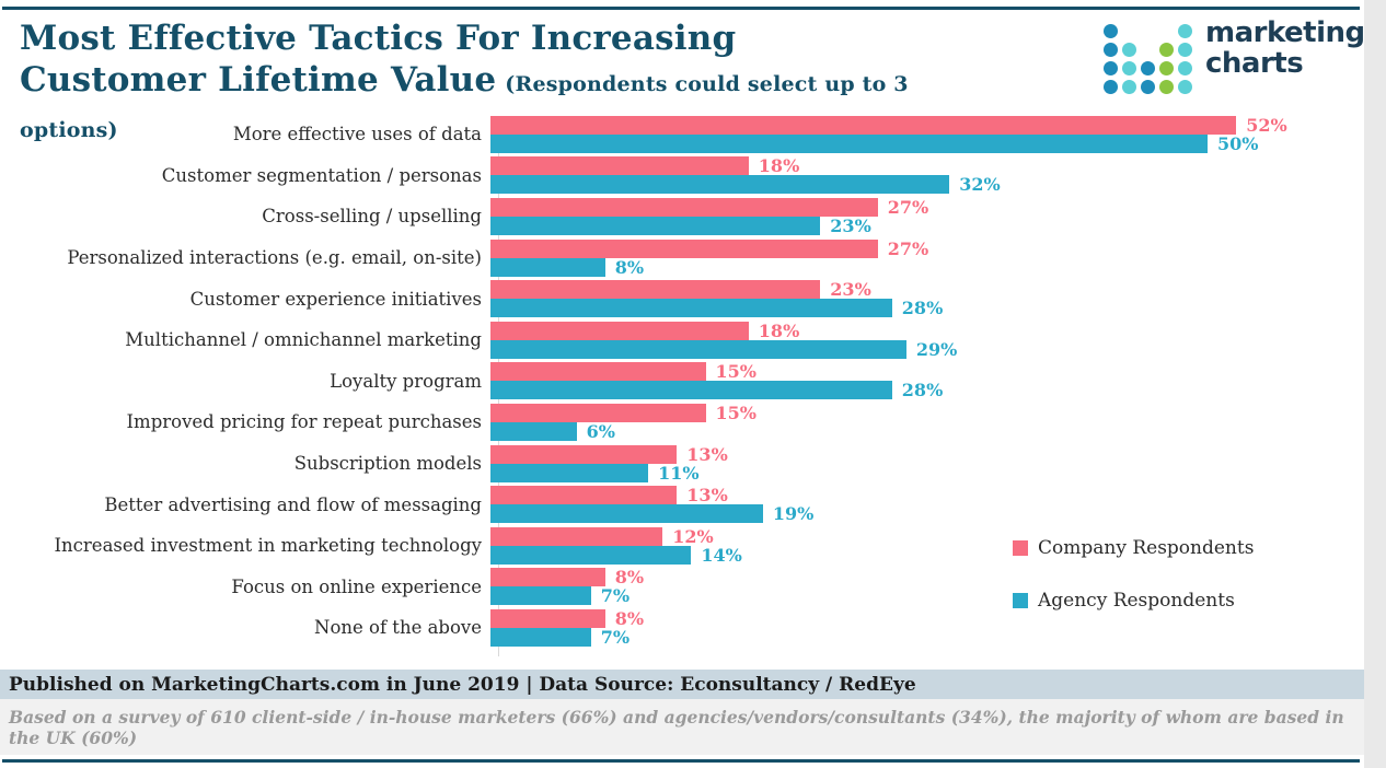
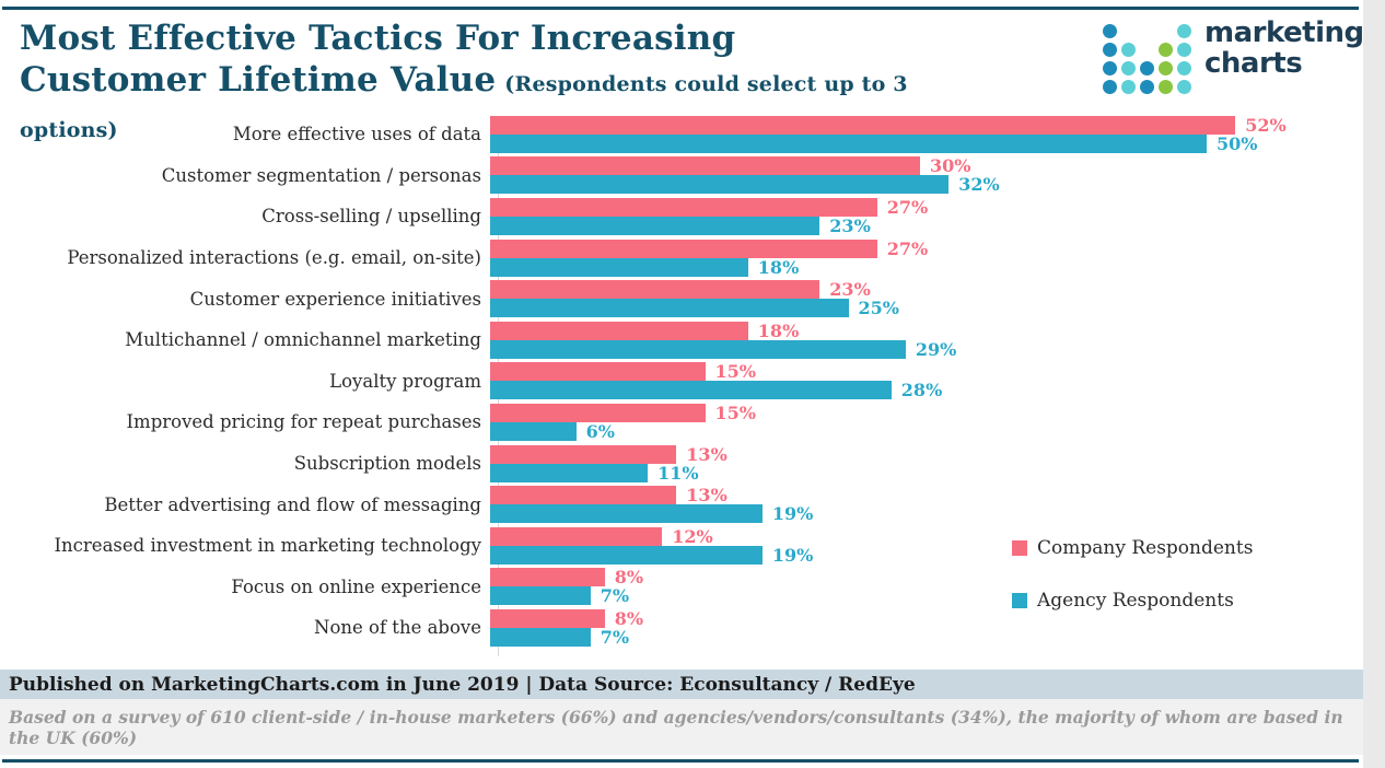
Company Respondents/Customer segmentation / personas: 18% -> 30%
Agency Respondents/Personalized interactions (e.g. email, on-site): 8% -> 18%
Agency Respondents/Customer experience initiatives: 28% -> 25%
Agency Respondents/Increased investment in marketing technology: 14% -> 19%
